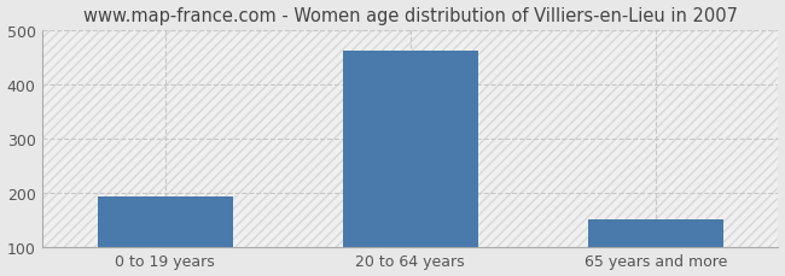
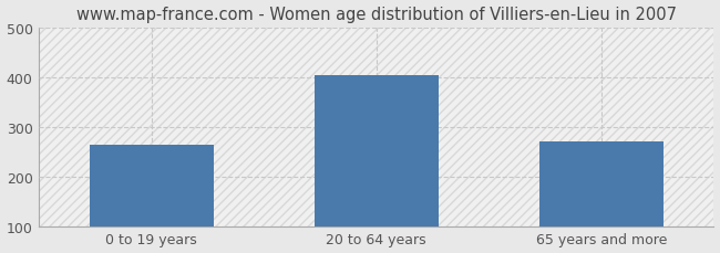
0 to 19 years: 192 -> 265
20 to 64 years: 462 -> 405
65 years and more: 150 -> 270
